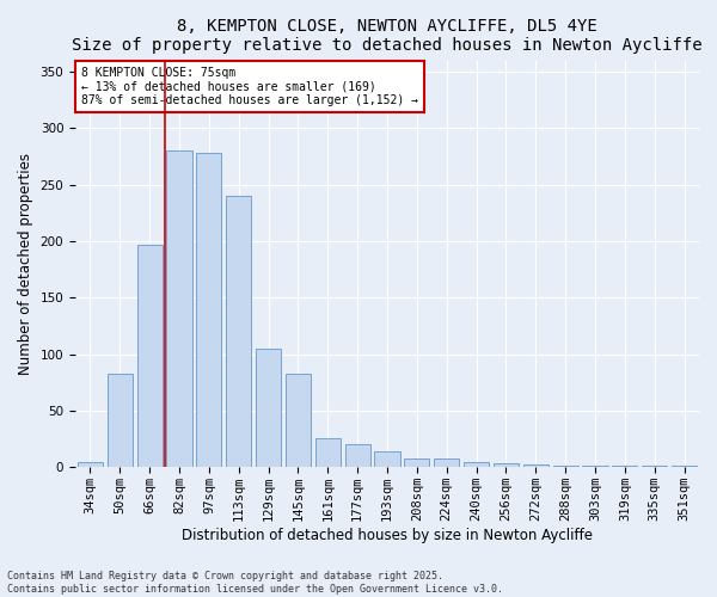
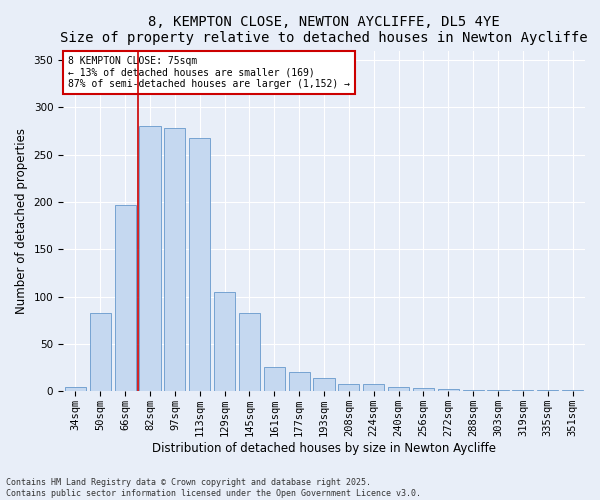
113sqm: 240 -> 268
